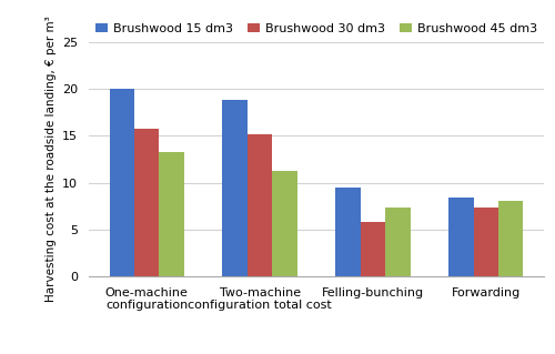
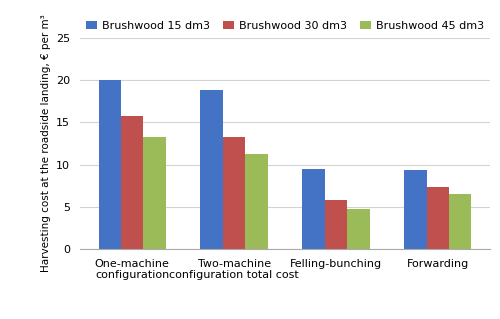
Brushwood 30 dm3/Two-machine configuration total cost: 15.2 -> 13.3
Brushwood 45 dm3/Felling-bunching: 7.4 -> 4.7
Brushwood 15 dm3/Forwarding: 8.4 -> 9.4
Brushwood 45 dm3/Forwarding: 8.0 -> 6.5
